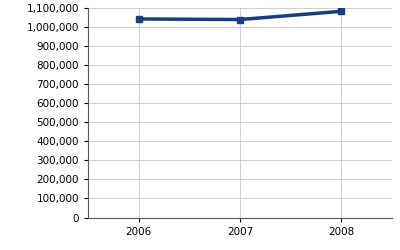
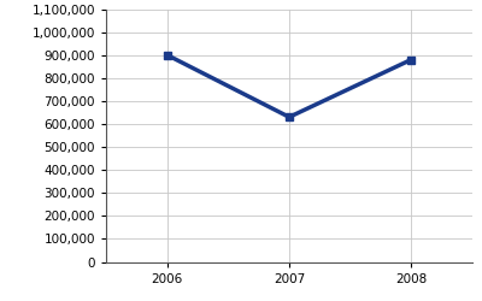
2006: 1,040,000 -> 900,000
2007: 1,040,000 -> 630,000
2008: 1,080,000 -> 880,000
